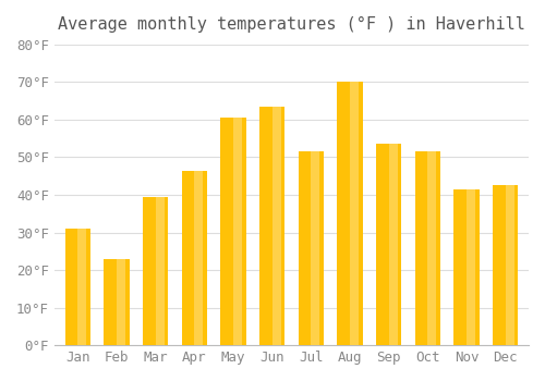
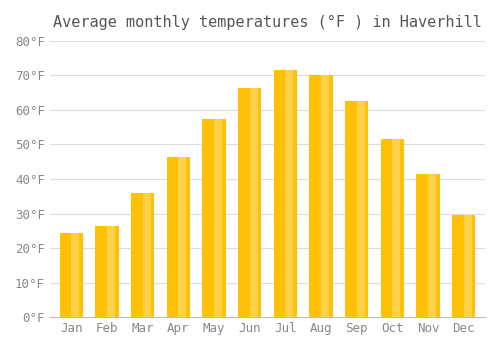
Jan: 31.0°F -> 24.5°F
Feb: 23.0°F -> 26.5°F
Mar: 39.5°F -> 36.0°F
May: 60.5°F -> 57.5°F
Jun: 63.5°F -> 66.5°F
Jul: 51.5°F -> 71.5°F
Sep: 53.5°F -> 62.5°F
Dec: 42.5°F -> 29.5°F
